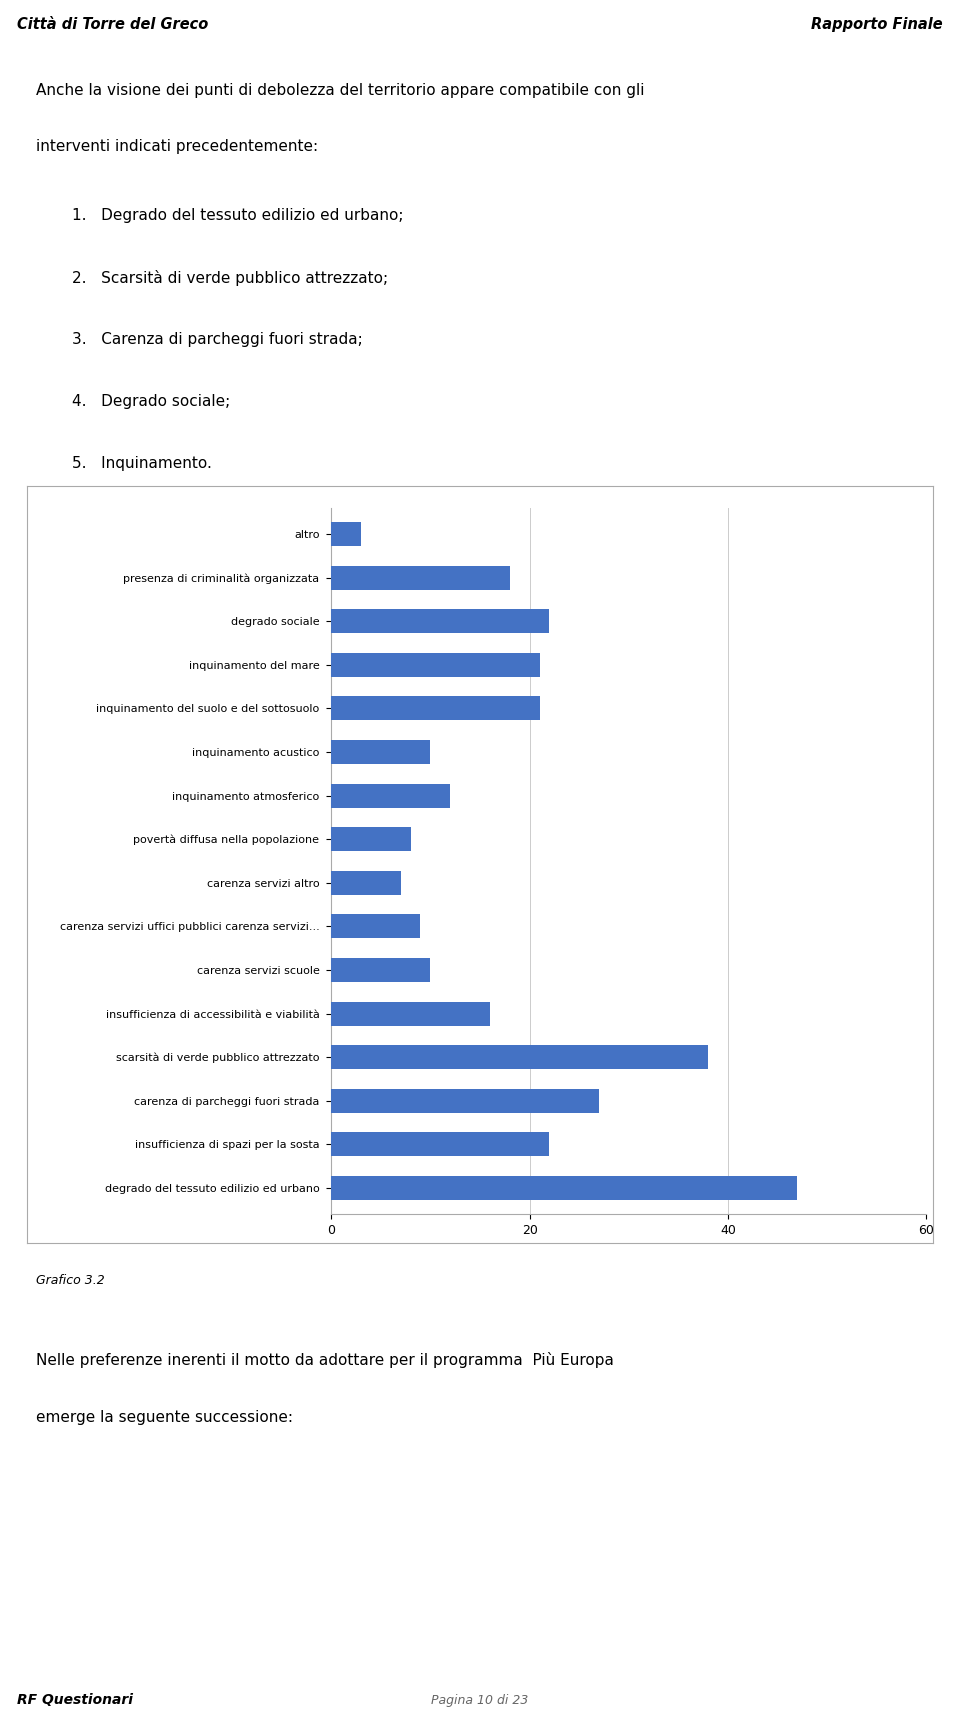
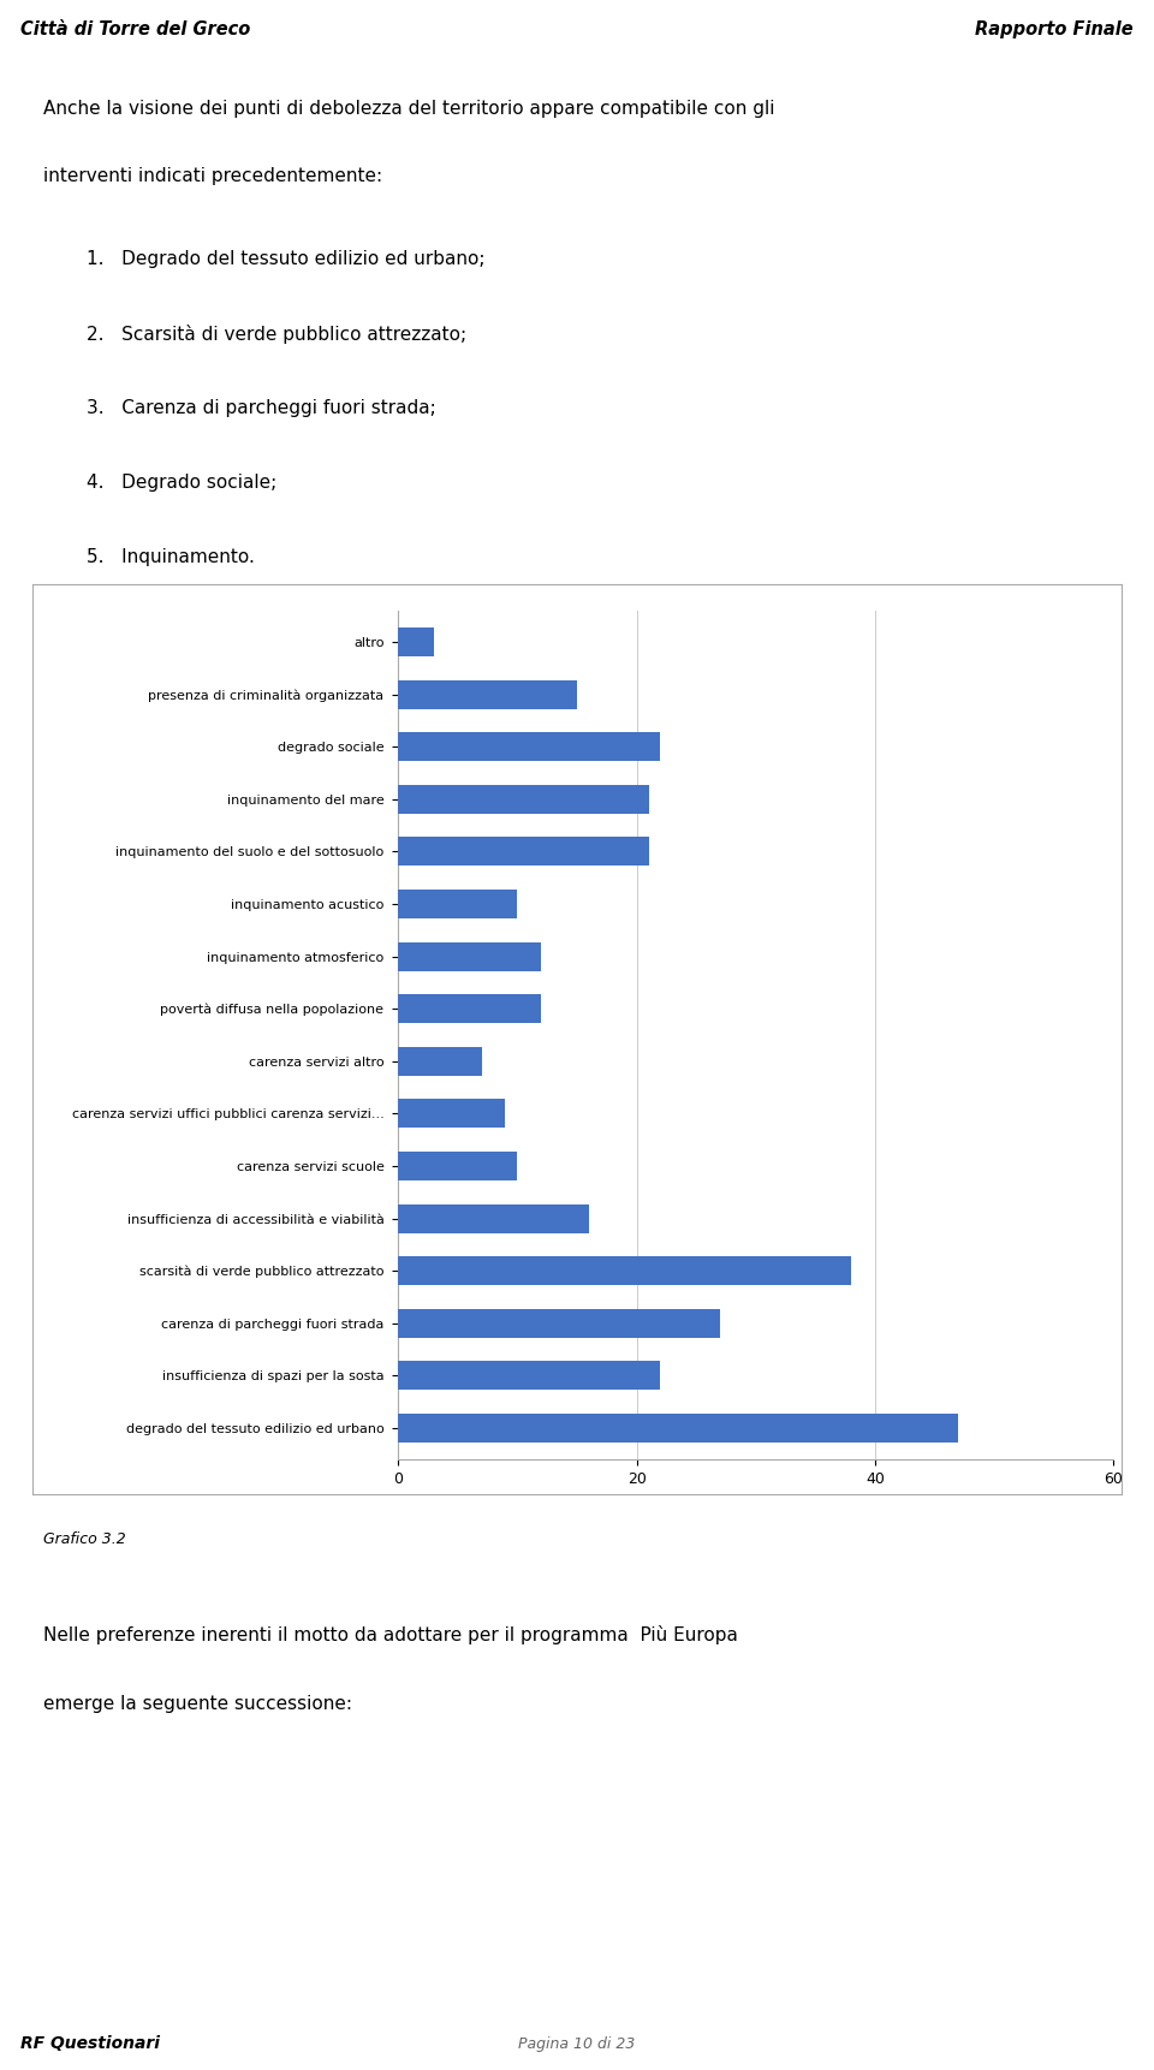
presenza di criminalità organizzata: 18 -> 15
povertà diffusa nella popolazione: 8 -> 12
